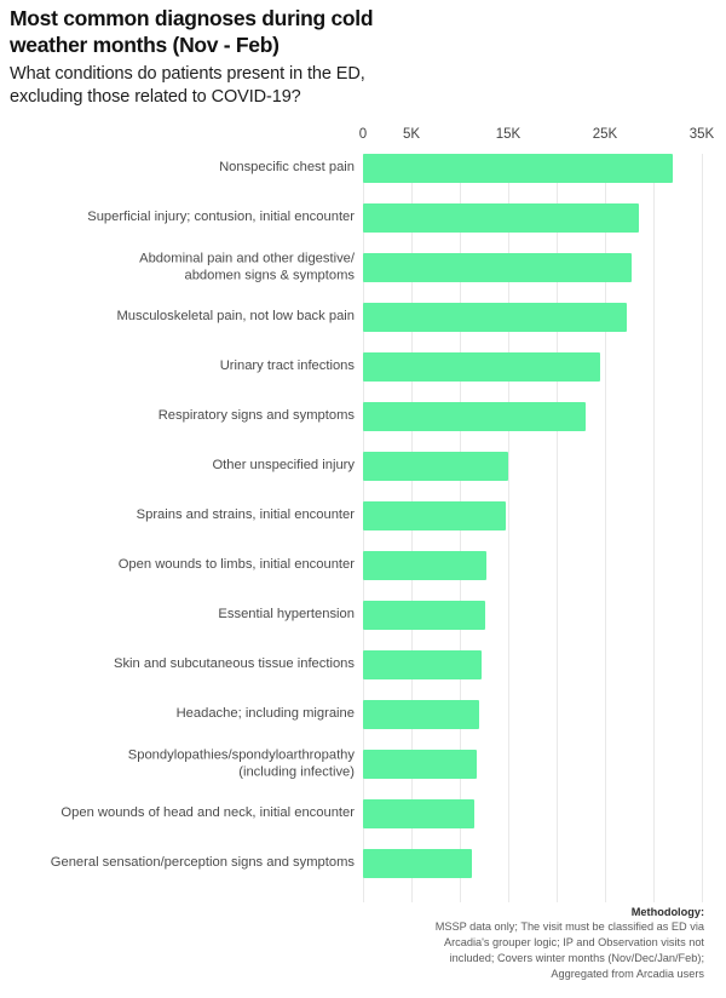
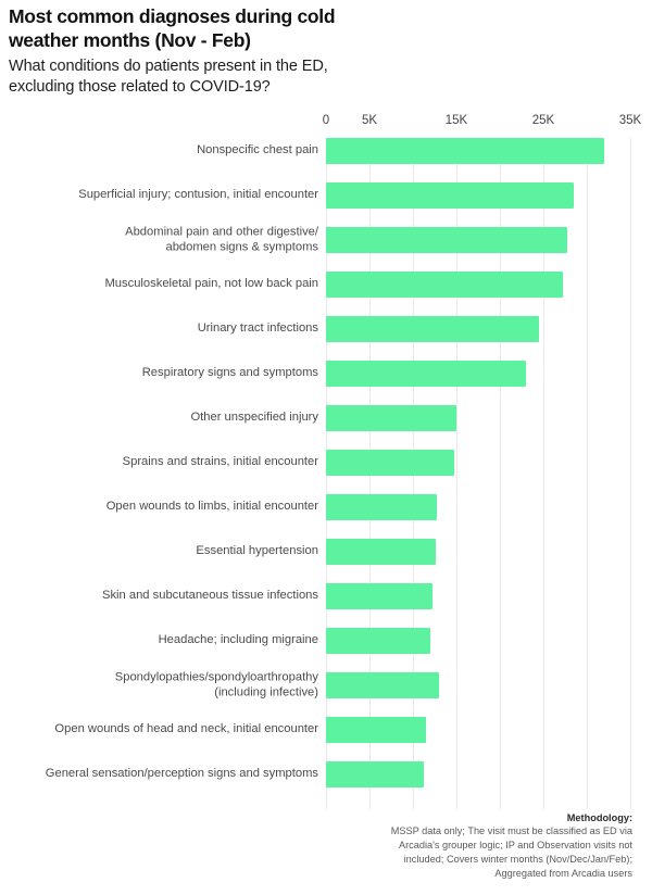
Spondylopathies/spondyloarthropathy (including infective): 12K -> 13K
